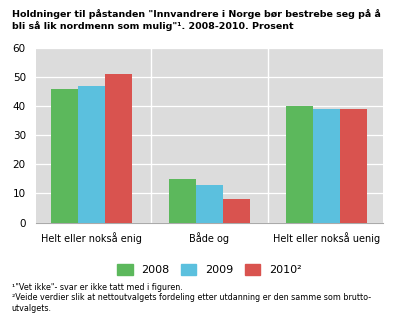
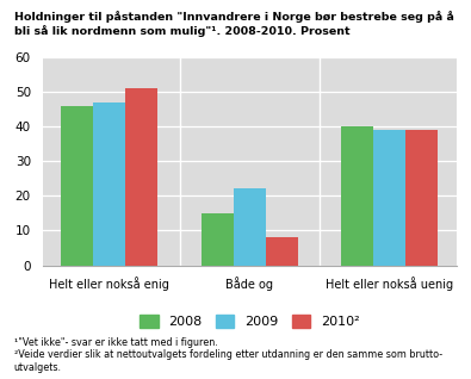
2009/Både og: 13 -> 22
